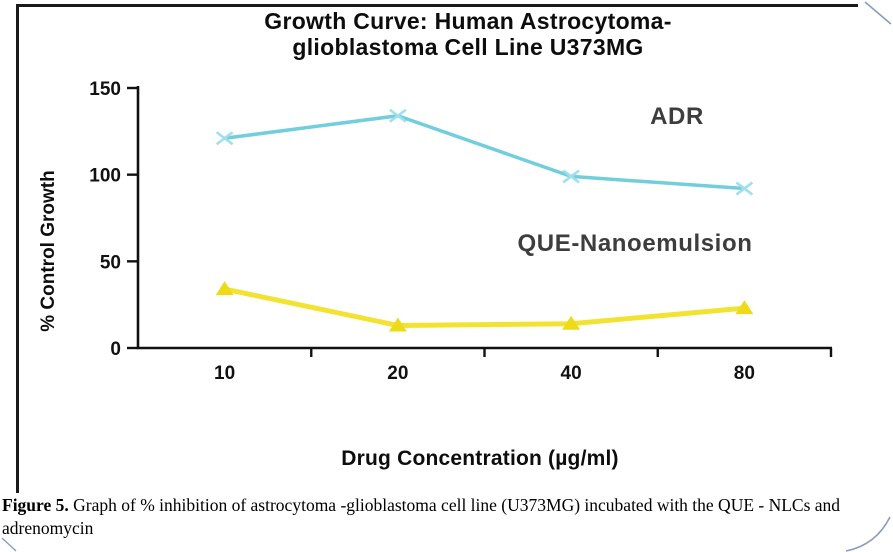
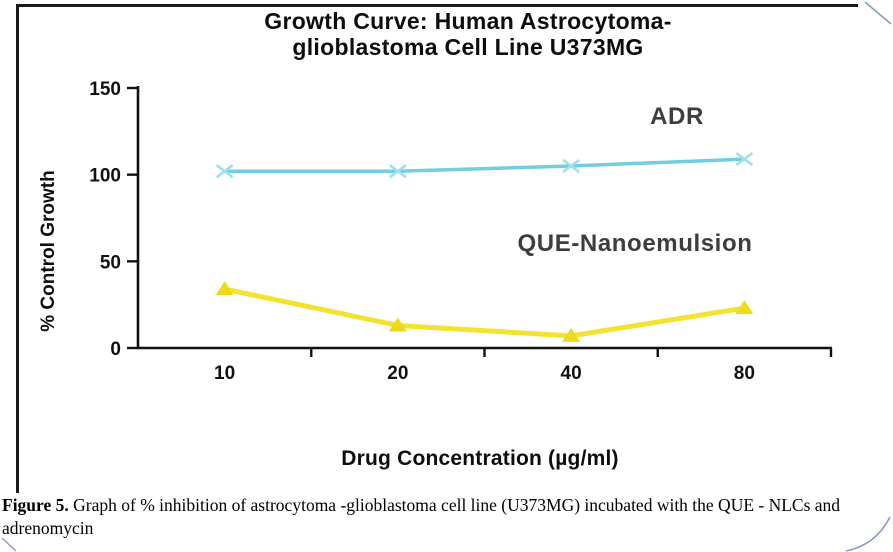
ADR/10: 121 -> 102
ADR/20: 134 -> 102
ADR/40: 99 -> 105
QUE-Nanoemulsion/40: 14 -> 7
ADR/80: 92 -> 109
